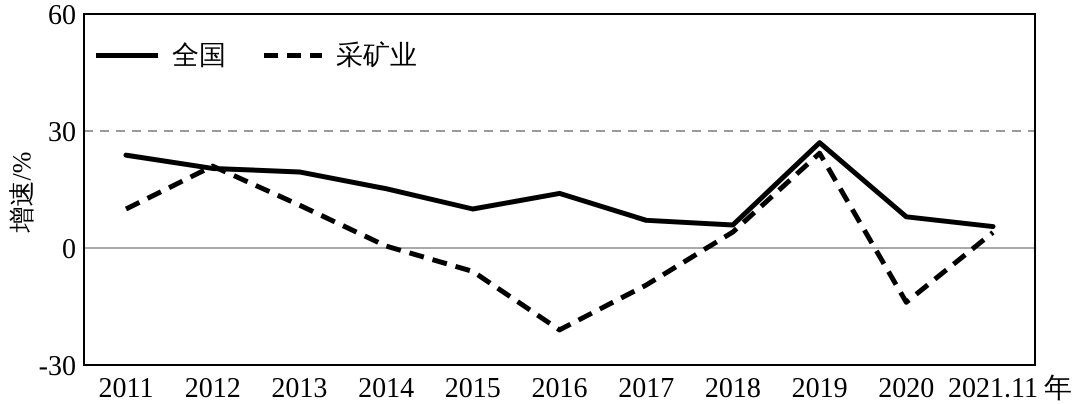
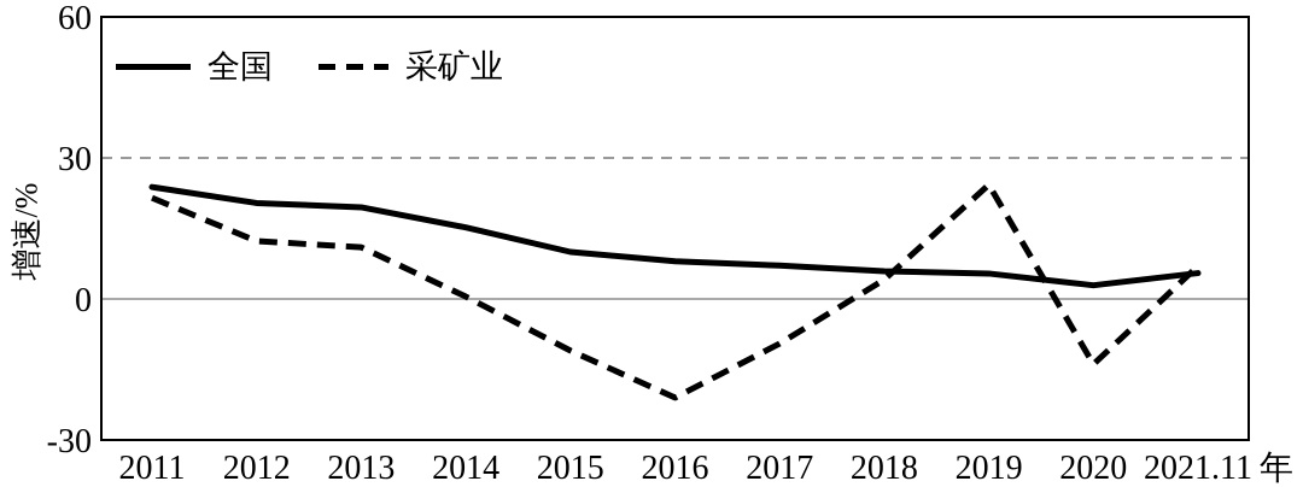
采矿业/2011: 10 -> 22
采矿业/2012: 21 -> 12
采矿业/2015: -6 -> -11
全国/2016: 14 -> 8
全国/2019: 27 -> 5
全国/2020: 8 -> 3
采矿业/2021.11: 4 -> 7
